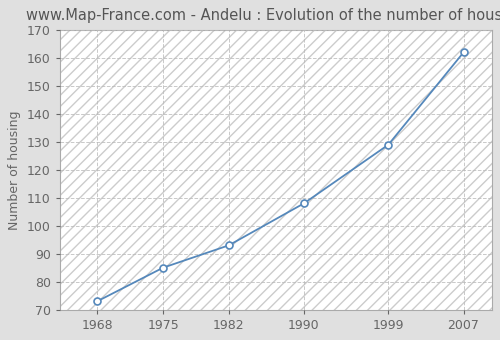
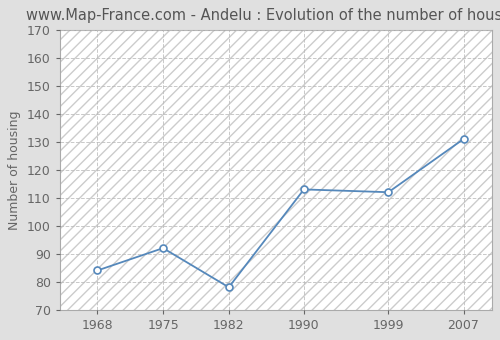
1968: 73 -> 84
1975: 85 -> 92
1982: 93 -> 78
1990: 108 -> 113
1999: 129 -> 112
2007: 162 -> 131
